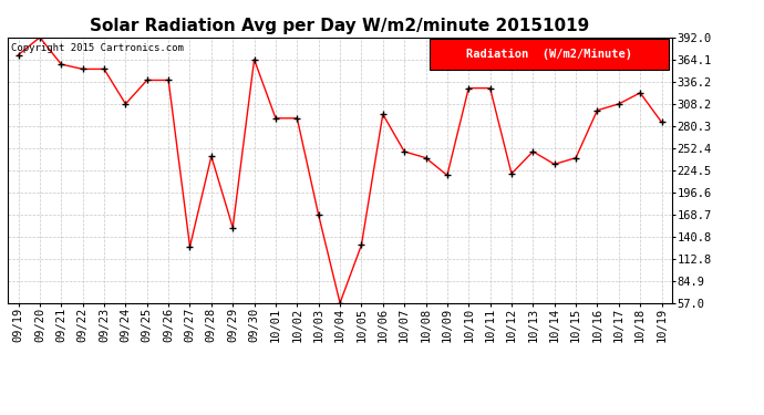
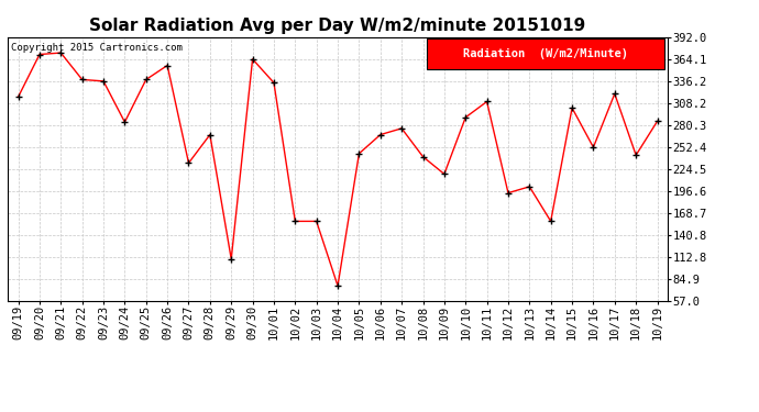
09/19: 370 -> 316
09/20: 392 -> 370
09/21: 358 -> 372
09/22: 352 -> 338
09/23: 352 -> 336
09/24: 308 -> 284
09/26: 338 -> 356
09/27: 128 -> 232
09/28: 242 -> 268
09/29: 152 -> 110
10/01: 290 -> 334
10/02: 290 -> 158
10/03: 168 -> 158
10/04: 57 -> 76
10/05: 130 -> 244
10/06: 295 -> 268
10/07: 248 -> 276
10/10: 328 -> 290
10/11: 328 -> 310
10/12: 220 -> 194
10/13: 248 -> 202
10/14: 232 -> 158
10/15: 240 -> 302
10/16: 300 -> 252
10/17: 308 -> 320
10/18: 322 -> 242
